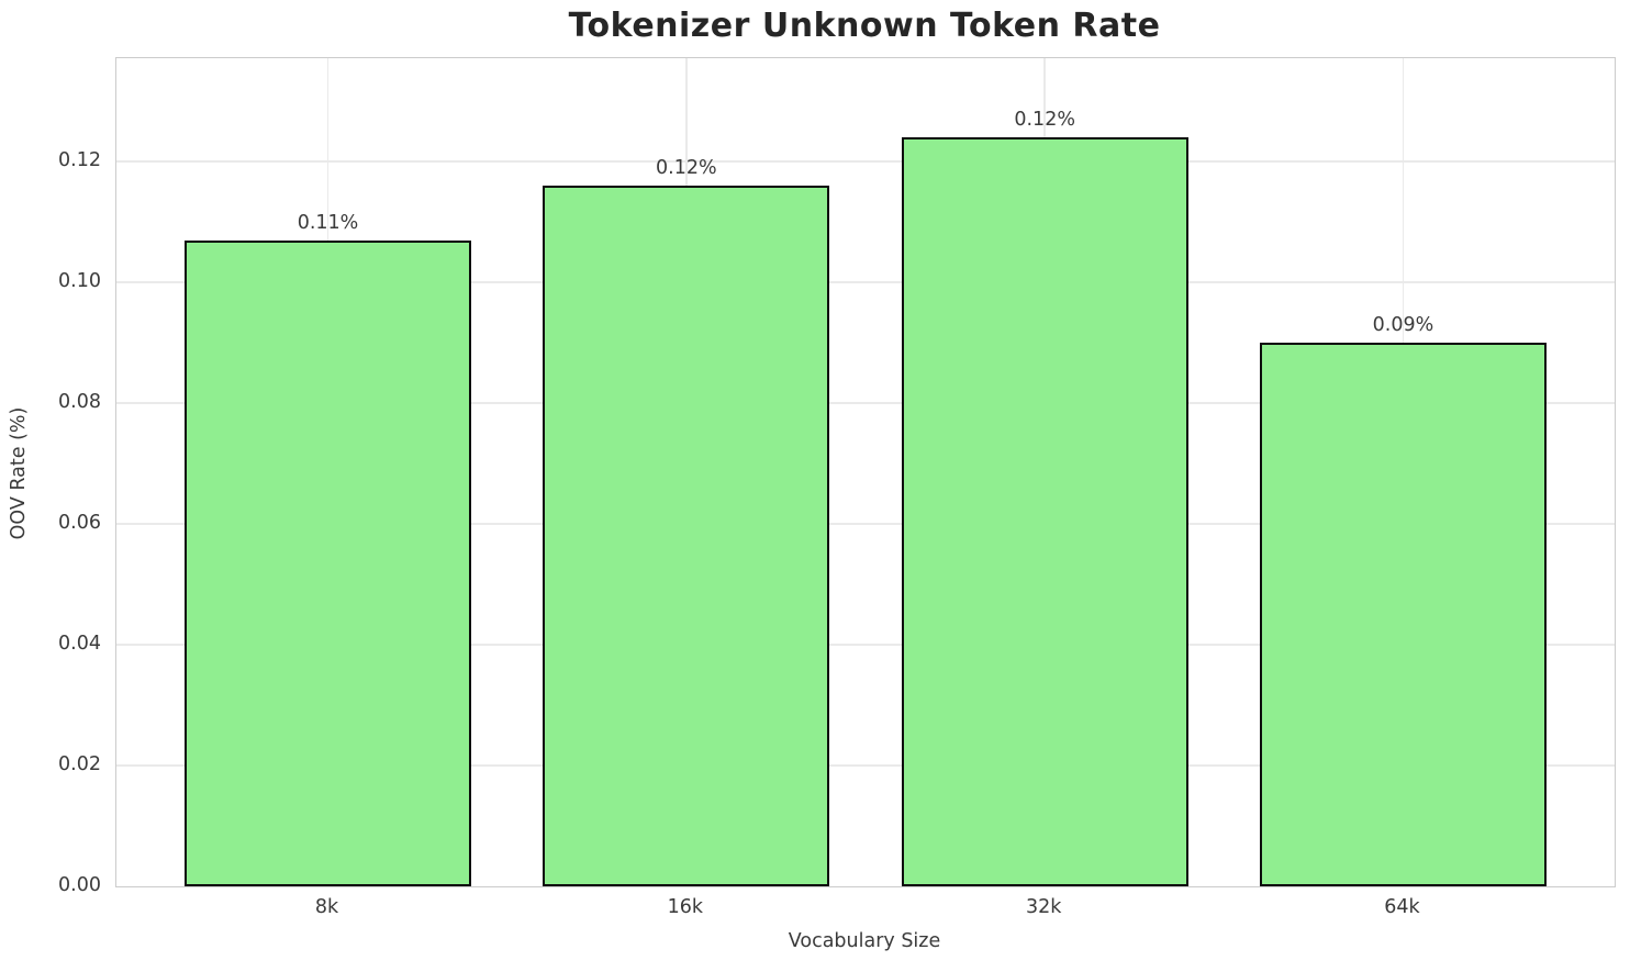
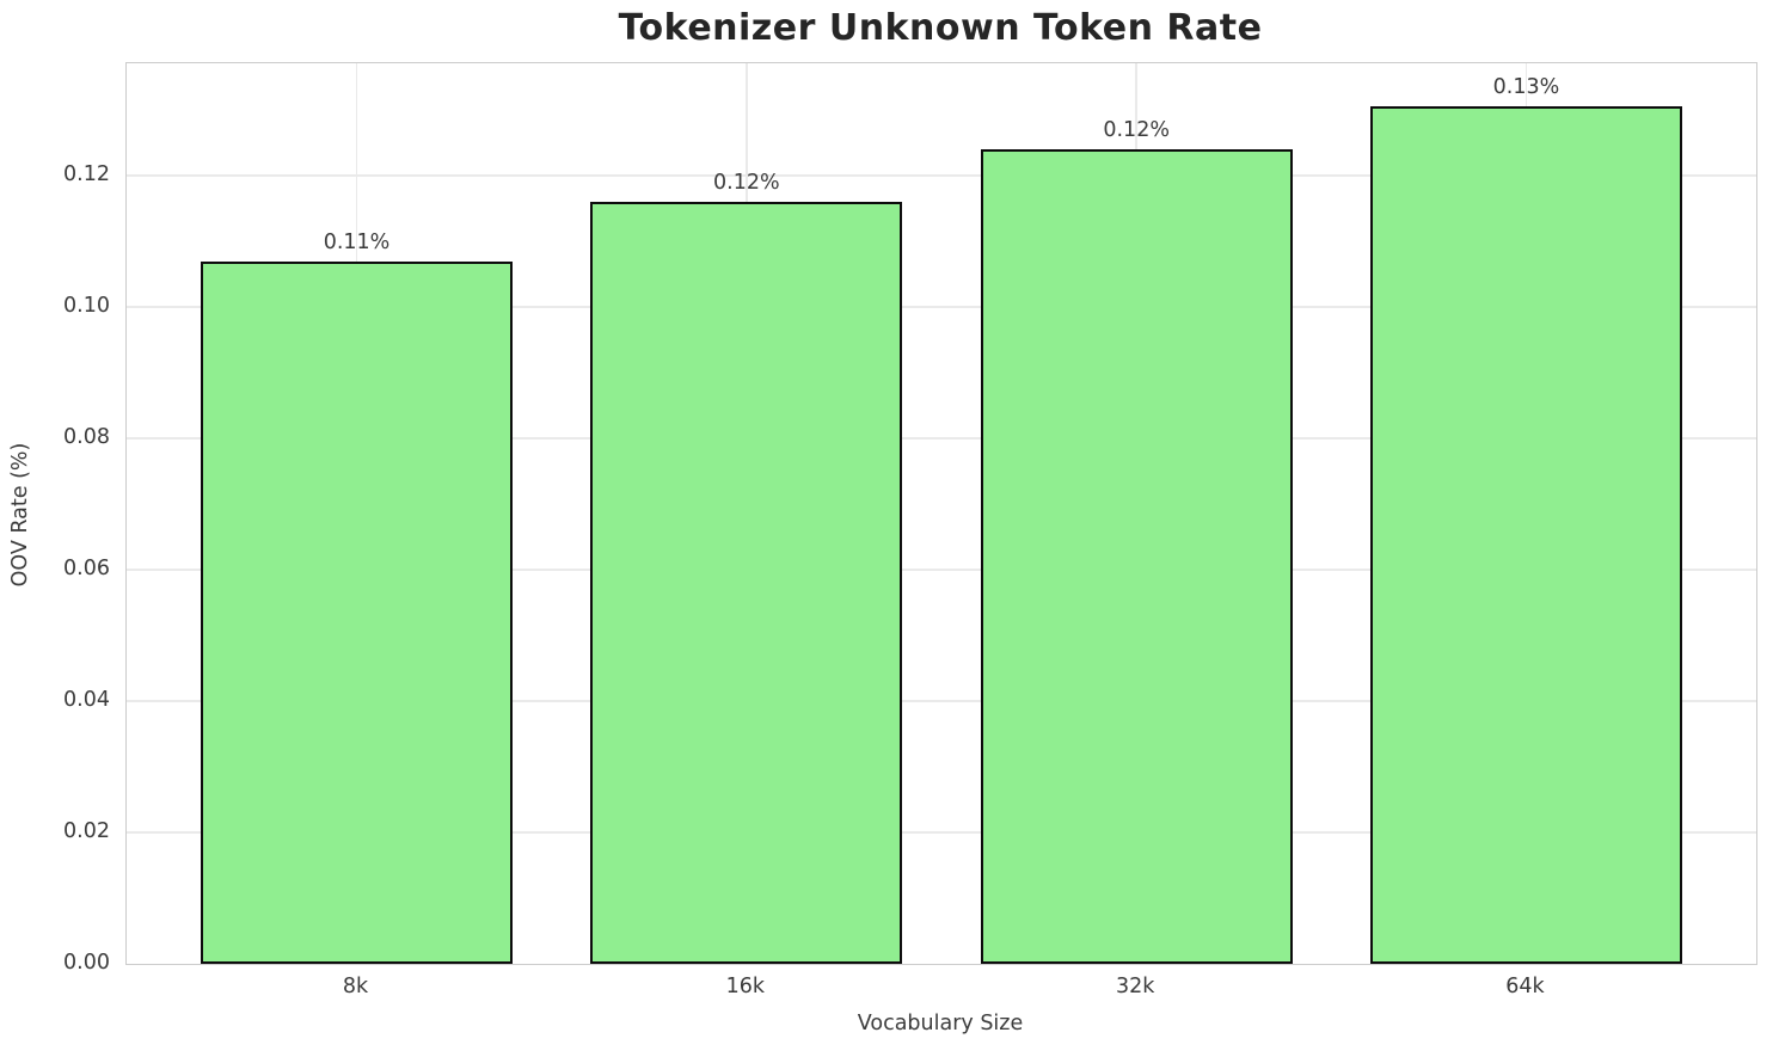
64k: 0.09% -> 0.13%
